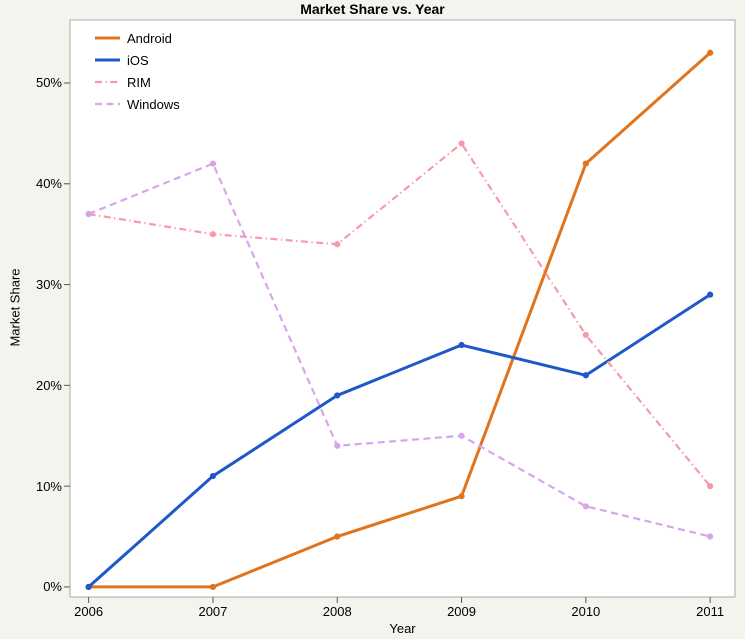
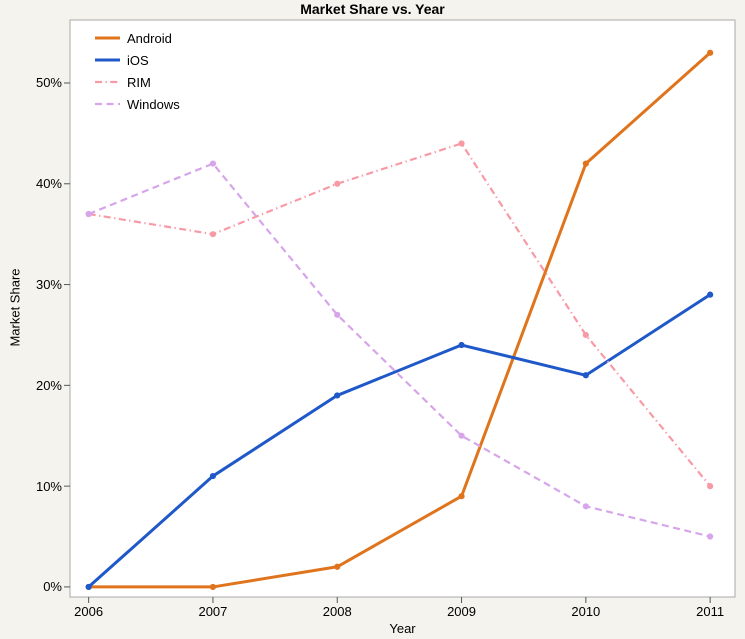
Android/2008: 5% -> 2%
RIM/2008: 34% -> 40%
Windows/2008: 14% -> 27%
